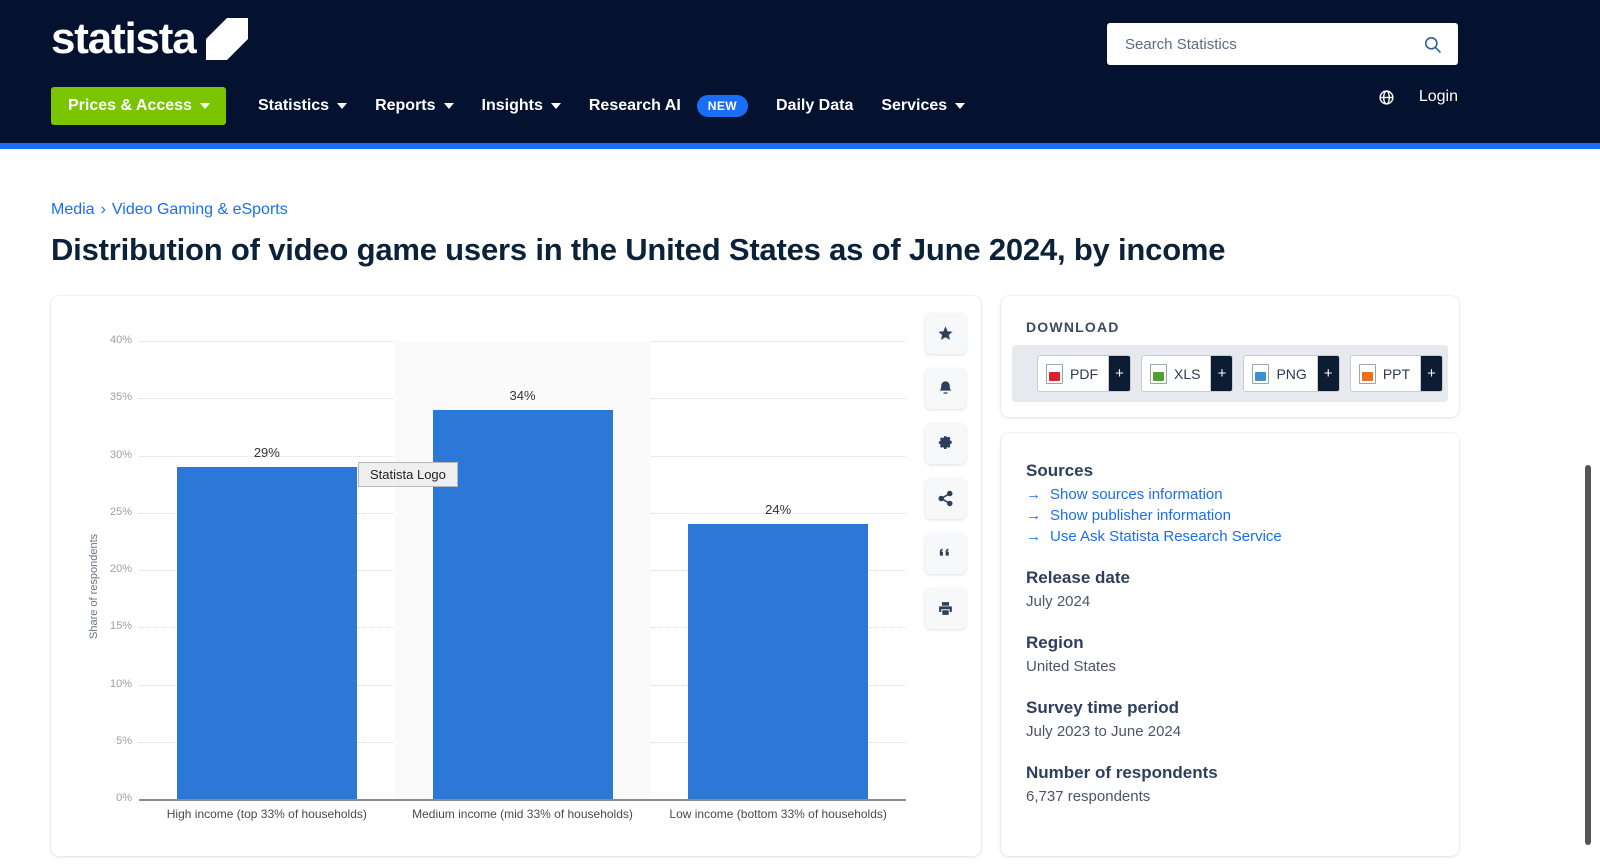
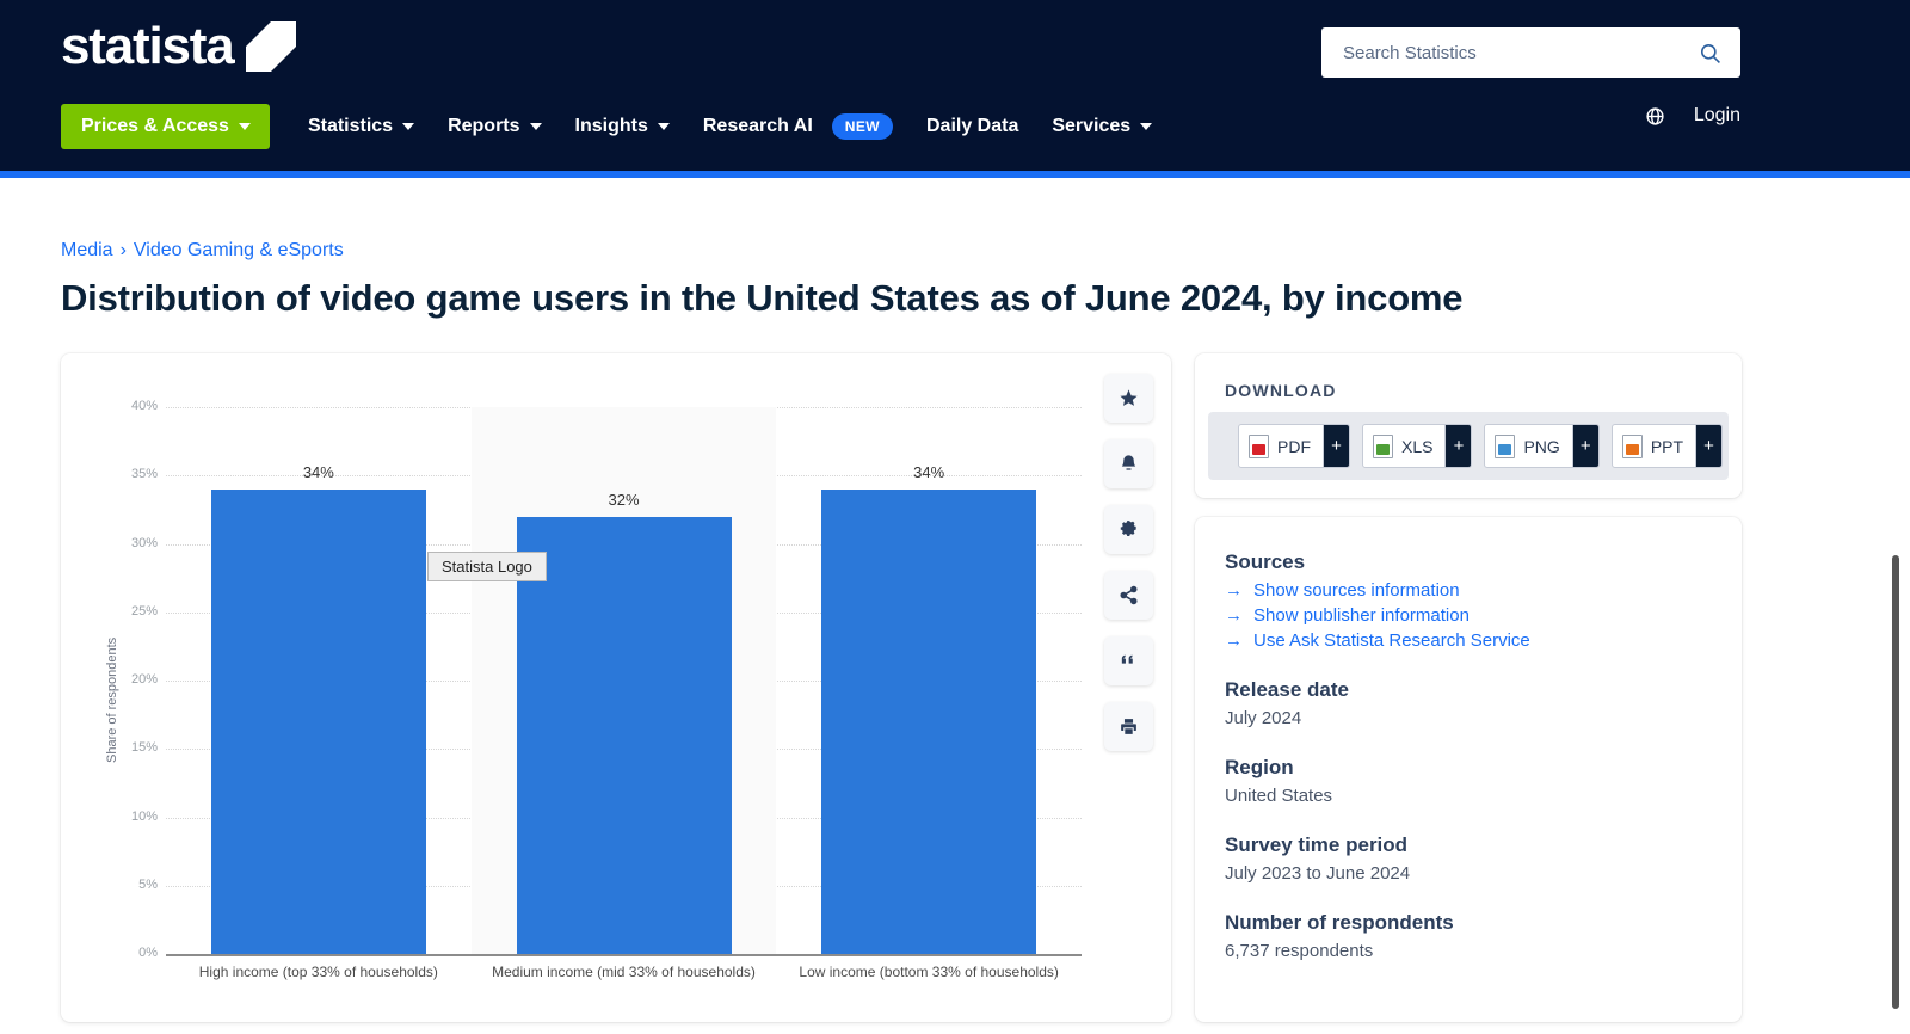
High income (top 33% of households): 29% -> 34%
Medium income (mid 33% of households): 34% -> 32%
Low income (bottom 33% of households): 24% -> 34%
